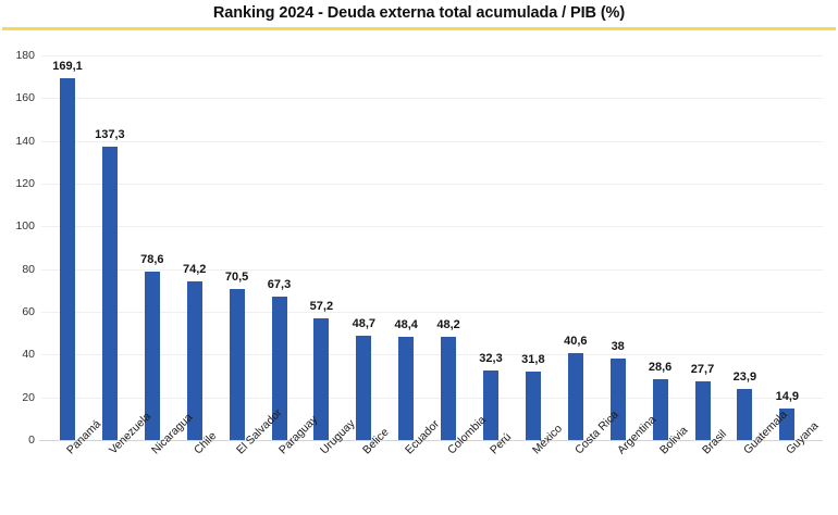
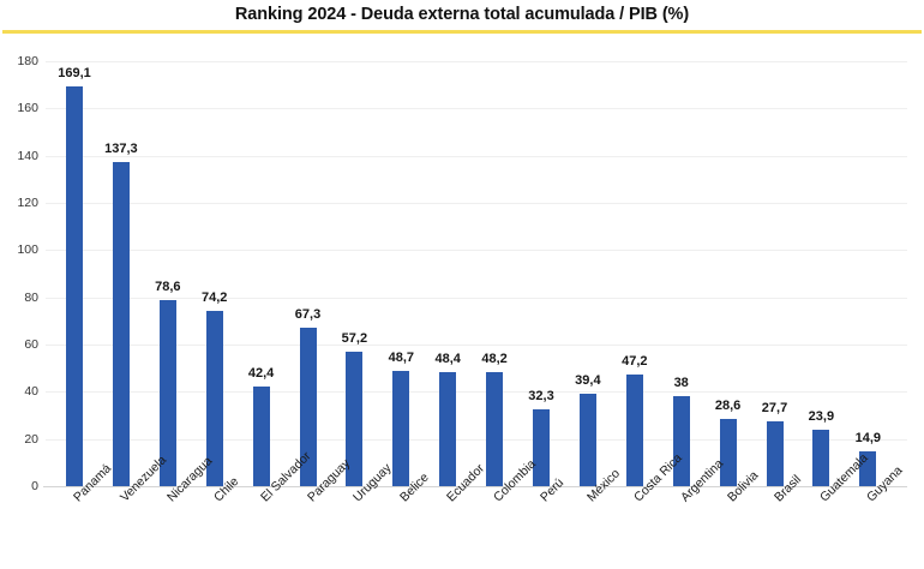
El Salvador: 70,5 -> 42,4
México: 31,8 -> 39,4
Costa Rica: 40,6 -> 47,2
